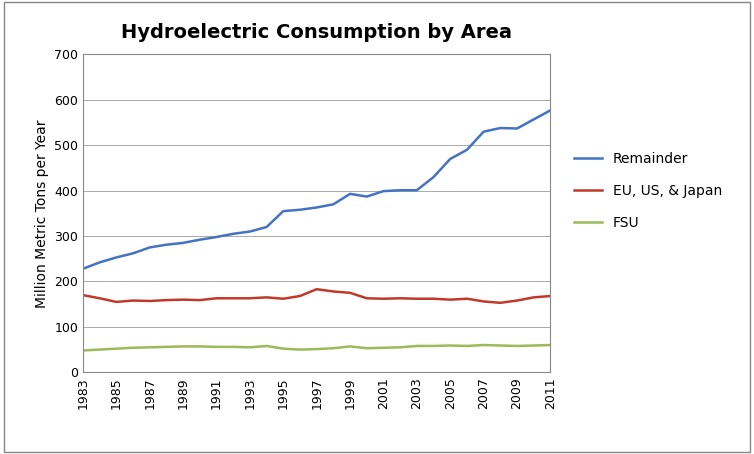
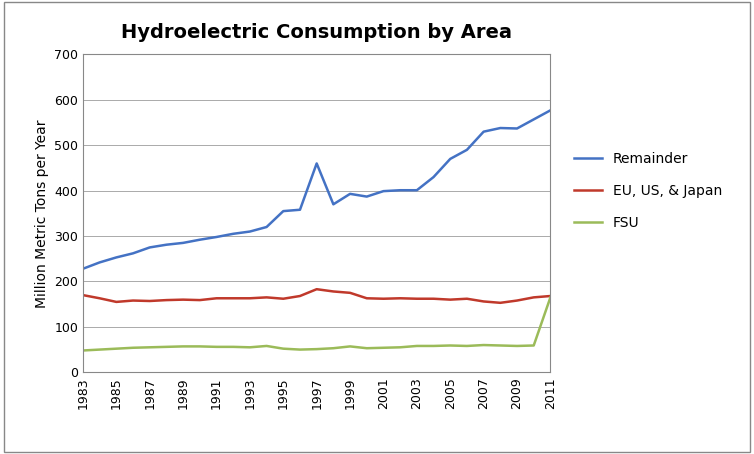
Remainder/1997: 363 -> 460
FSU/2011: 60 -> 165
